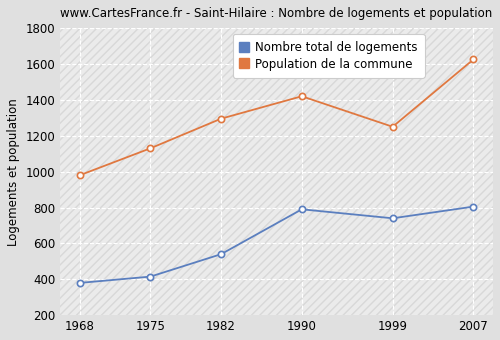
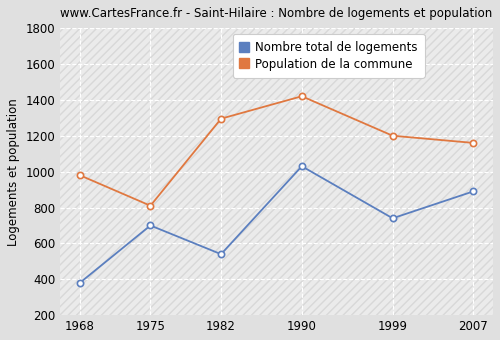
Nombre total de logements/1975: 420 -> 700
Population de la commune/1975: 1130 -> 810
Nombre total de logements/1990: 790 -> 1030
Population de la commune/1999: 1250 -> 1200
Nombre total de logements/2007: 800 -> 890
Population de la commune/2007: 1620 -> 1160
